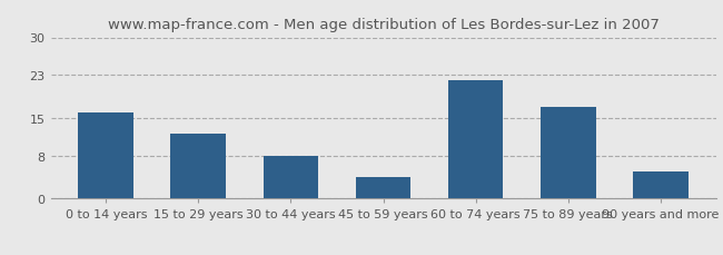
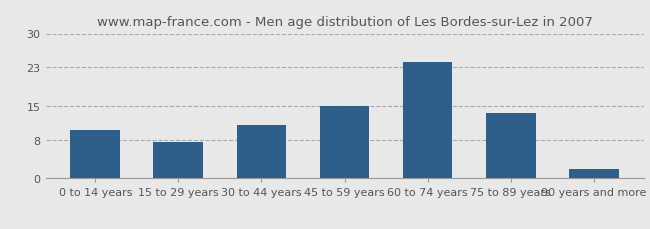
0 to 14 years: 16.0 -> 10.0
15 to 29 years: 12.0 -> 7.5
30 to 44 years: 8.0 -> 11.0
45 to 59 years: 4.0 -> 15.0
60 to 74 years: 22.0 -> 24.0
75 to 89 years: 17.0 -> 13.5
90 years and more: 5.0 -> 2.0
